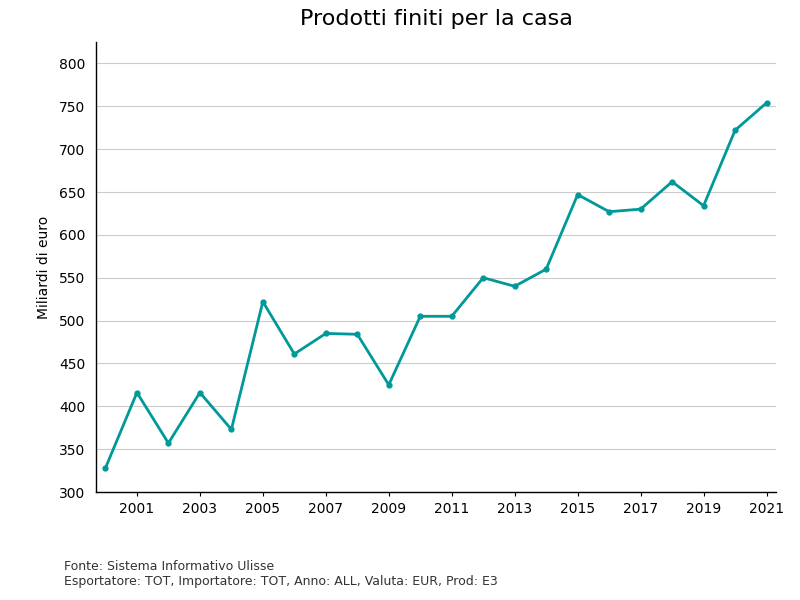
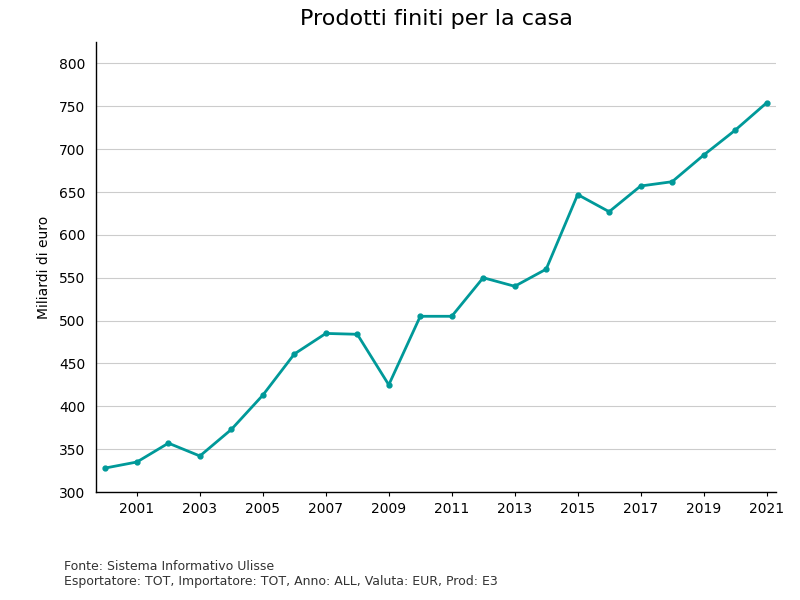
2001: 416 -> 335
2003: 416 -> 342
2005: 522 -> 413
2017: 630 -> 657
2019: 634 -> 693
